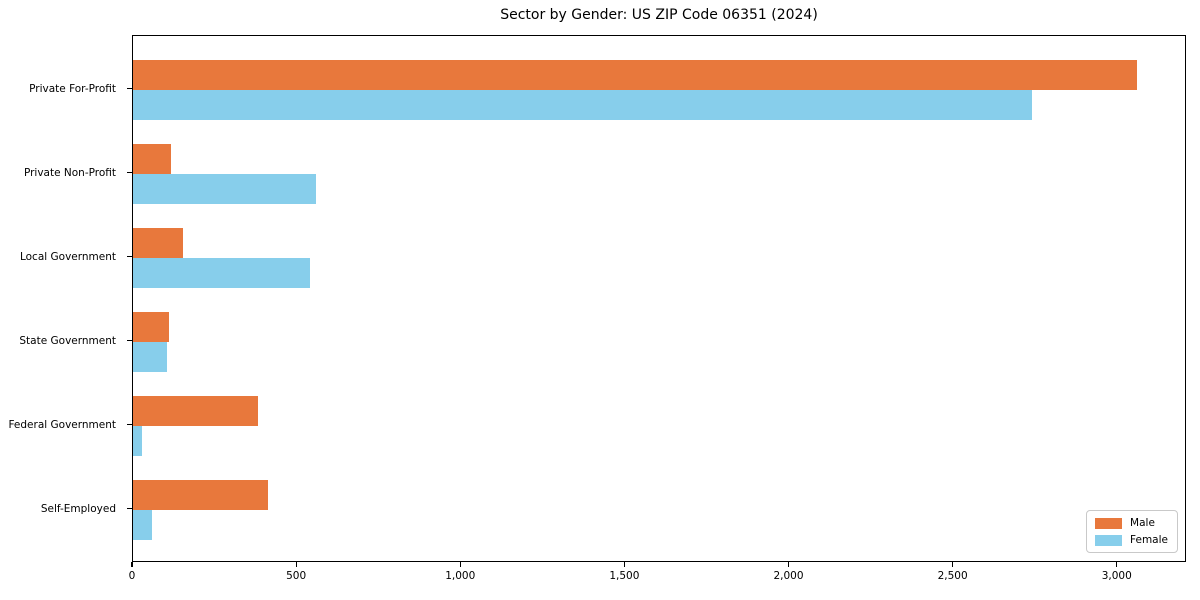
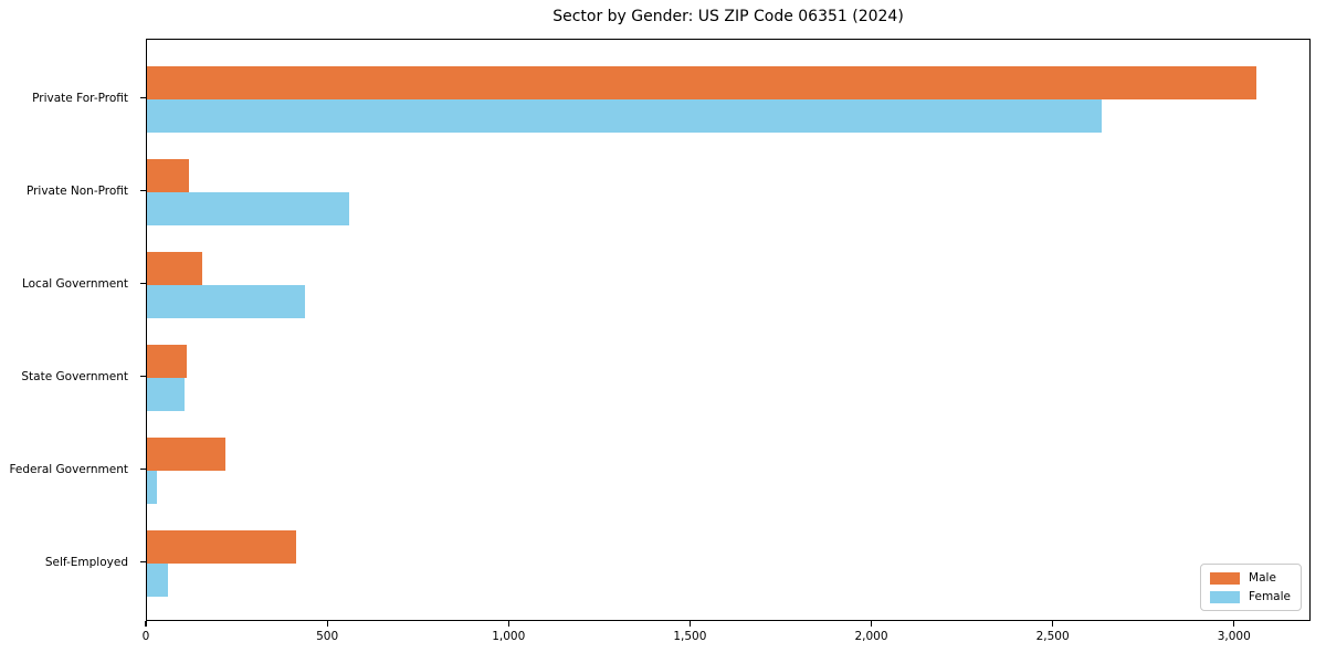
Female/Private For-Profit: 2740 -> 2630
Female/Local Government: 540 -> 440
Male/Federal Government: 380 -> 220
